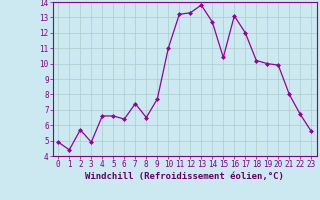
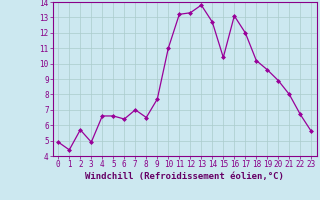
7: 7.4 -> 7.0
19: 10.0 -> 9.6
20: 9.9 -> 8.9
